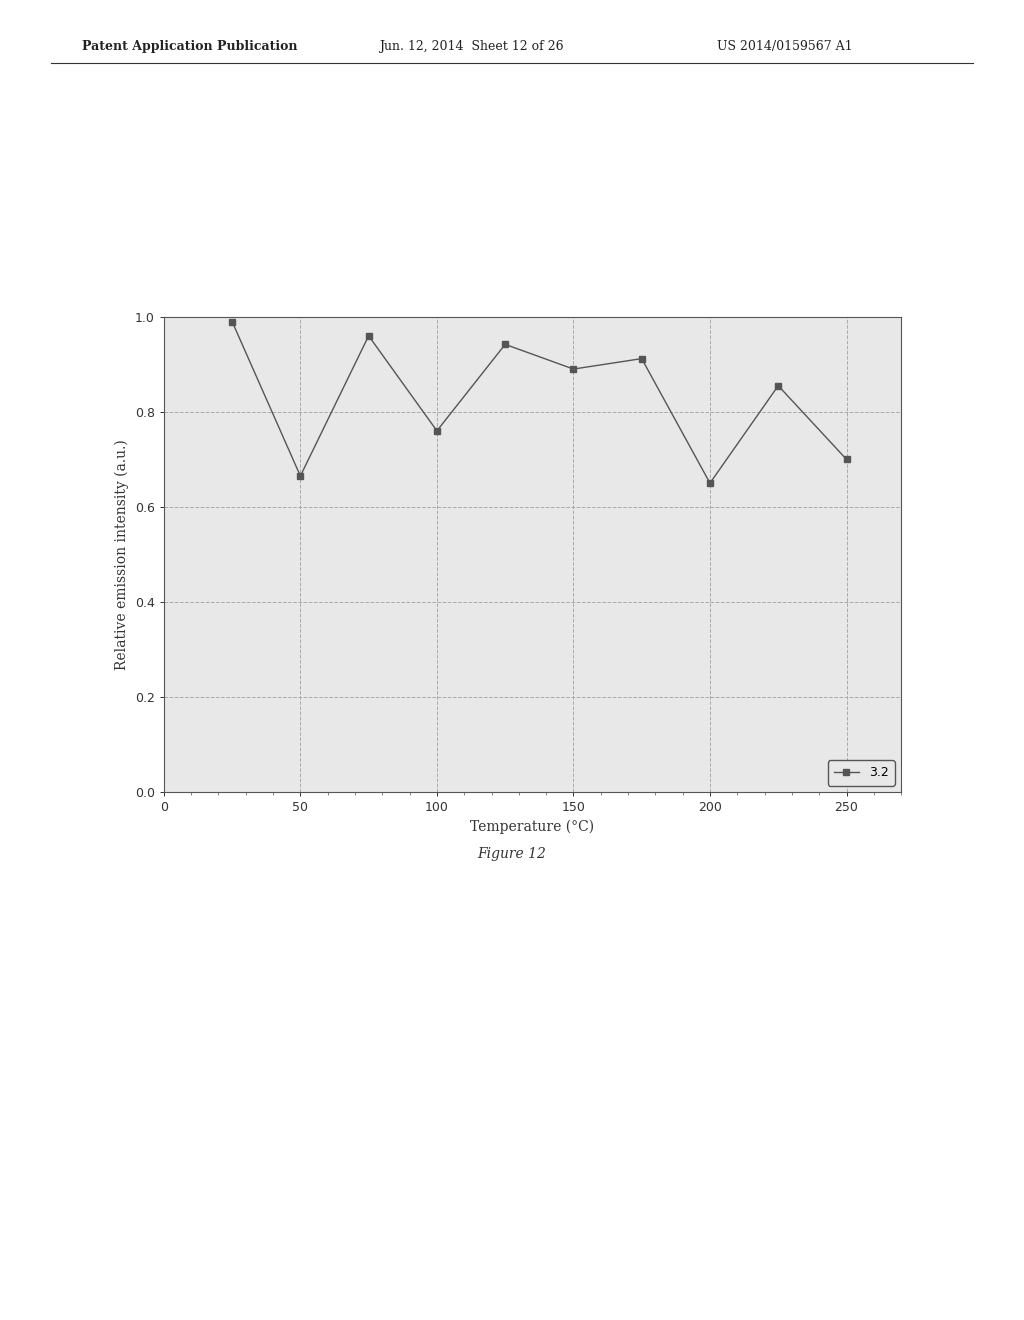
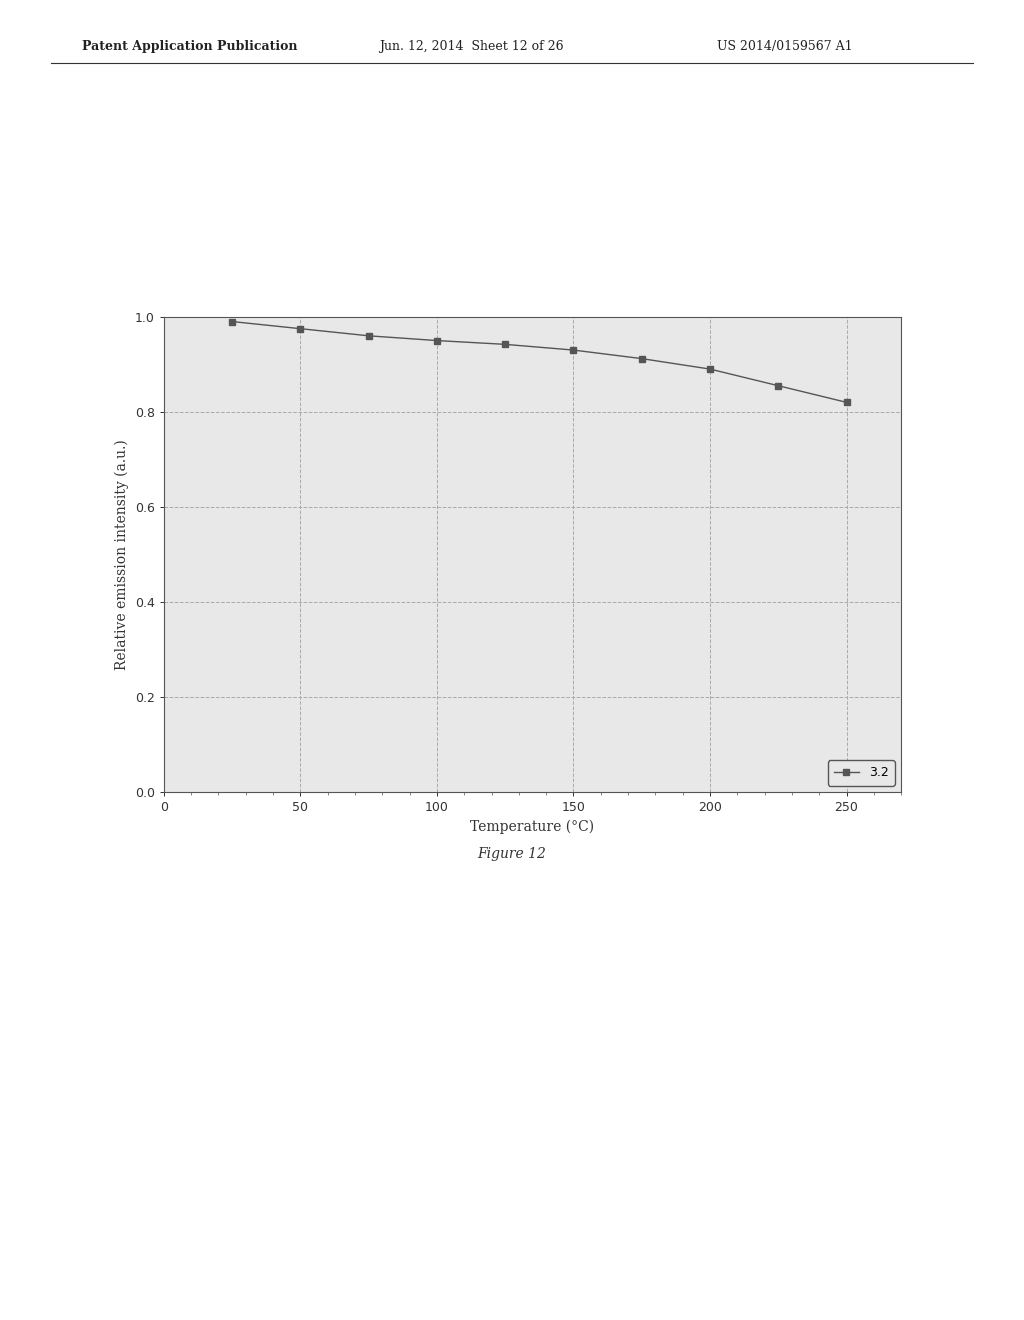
50: 0.665 -> 0.975
100: 0.760 -> 0.950
150: 0.890 -> 0.930
200: 0.650 -> 0.890
250: 0.700 -> 0.820
